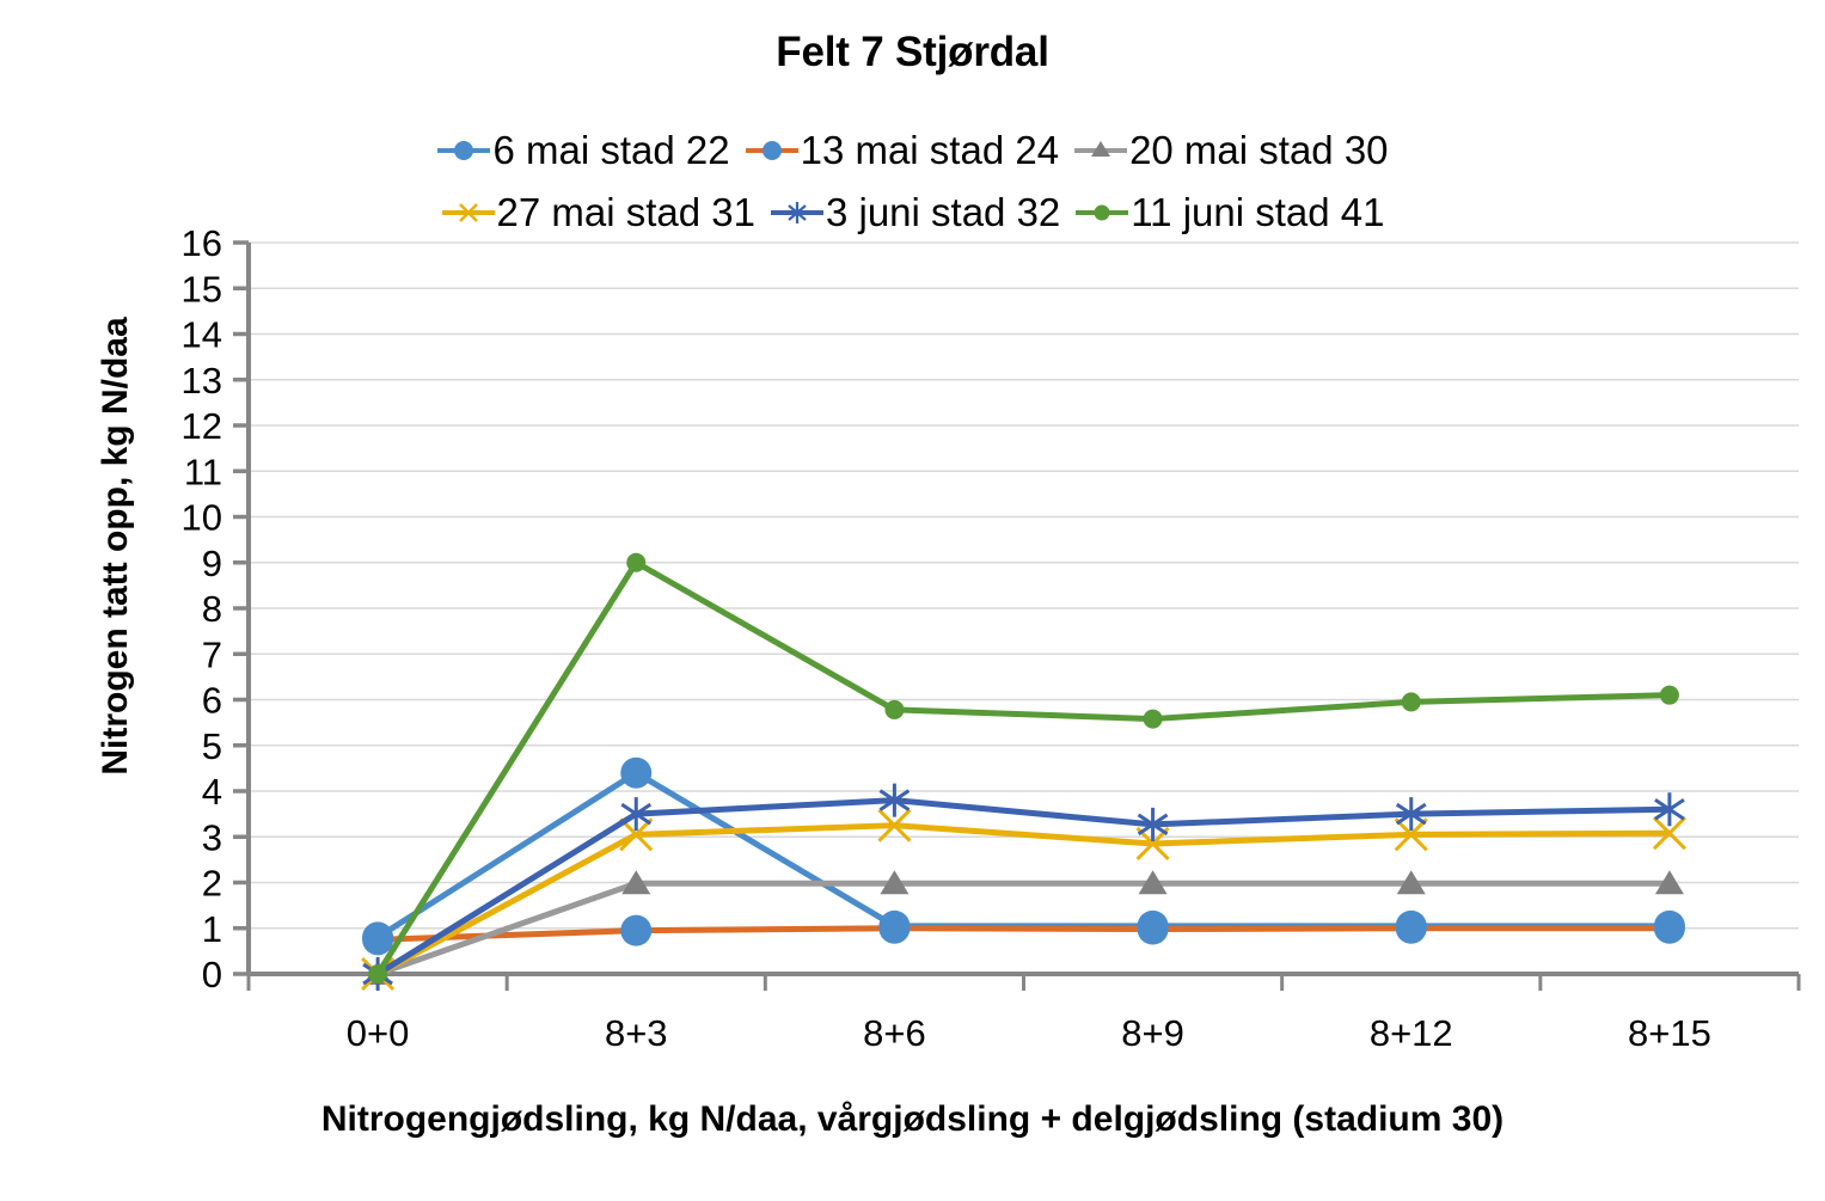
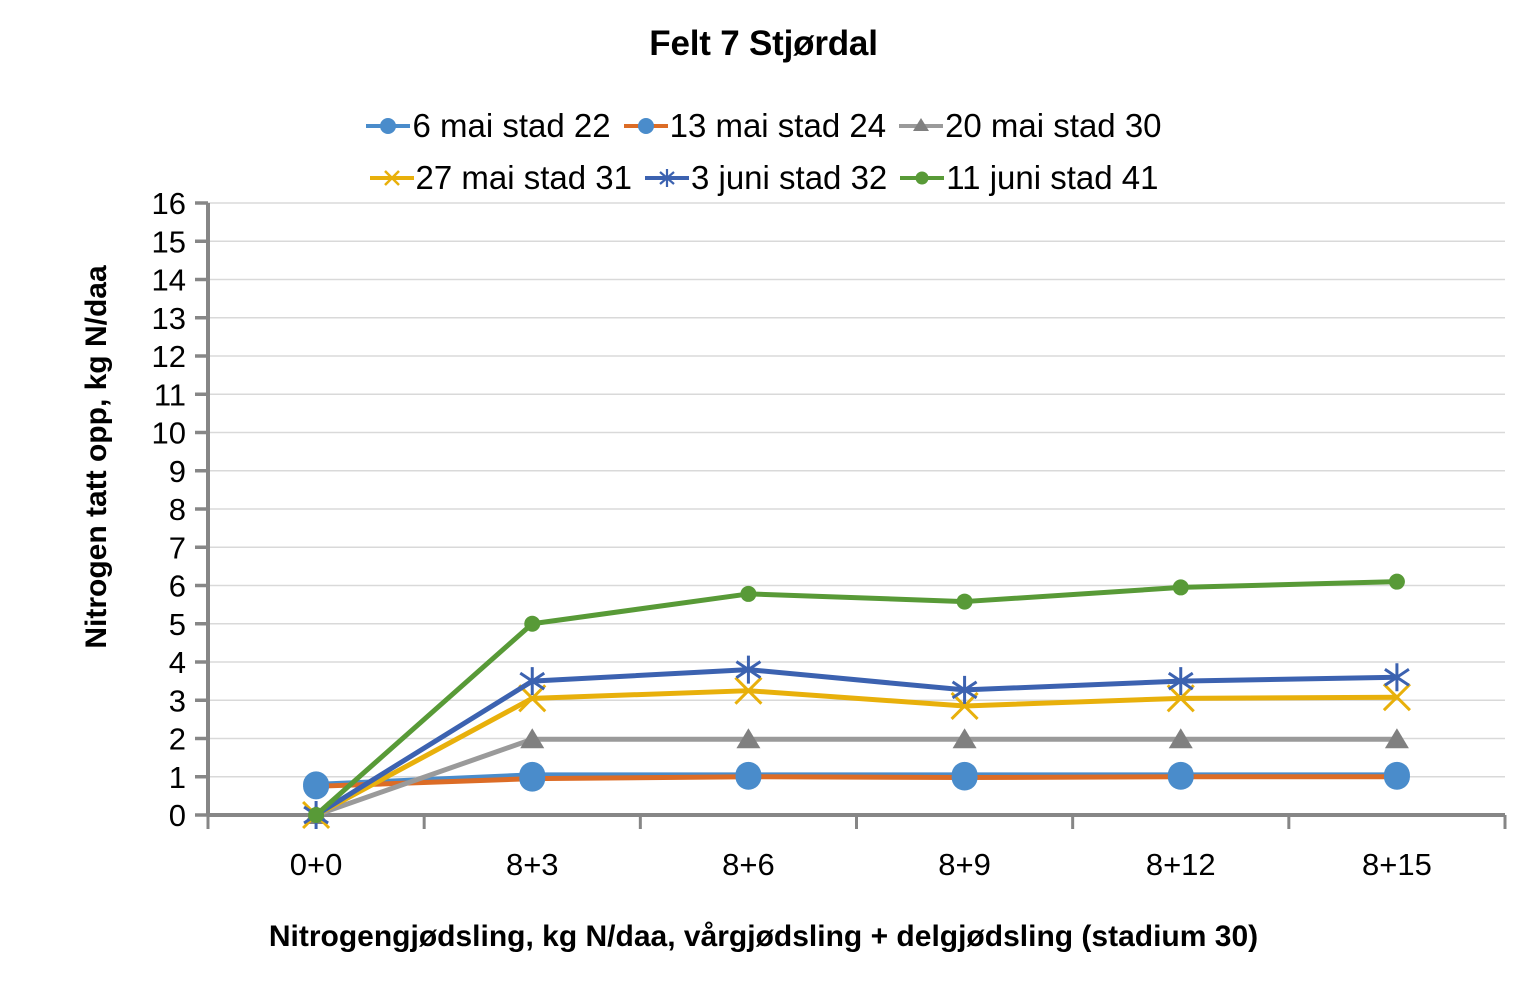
6 mai stad 22/8+3: 4.4 -> 1.1
11 juni stad 41/8+3: 9.0 -> 5.0
